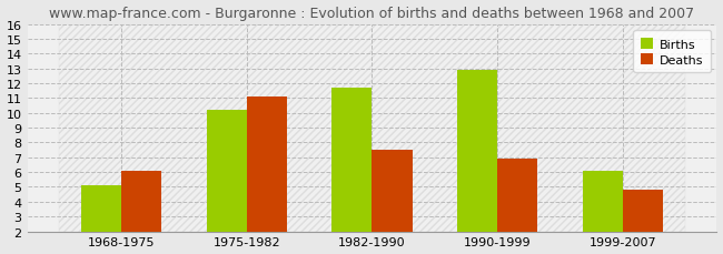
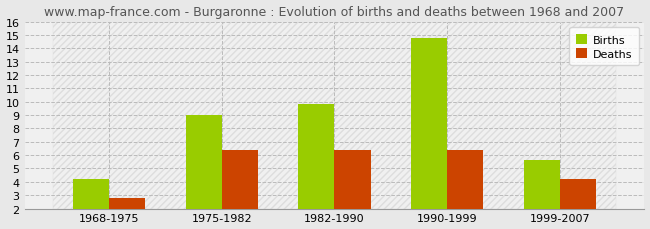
Births/1968-1975: 5.1 -> 4.2
Deaths/1968-1975: 6.1 -> 2.8
Births/1975-1982: 10.2 -> 9.0
Deaths/1975-1982: 11.1 -> 6.4
Births/1982-1990: 11.7 -> 9.8
Deaths/1982-1990: 7.5 -> 6.4
Births/1990-1999: 12.9 -> 14.8
Deaths/1990-1999: 6.9 -> 6.4
Births/1999-2007: 6.1 -> 5.6
Deaths/1999-2007: 4.8 -> 4.2
